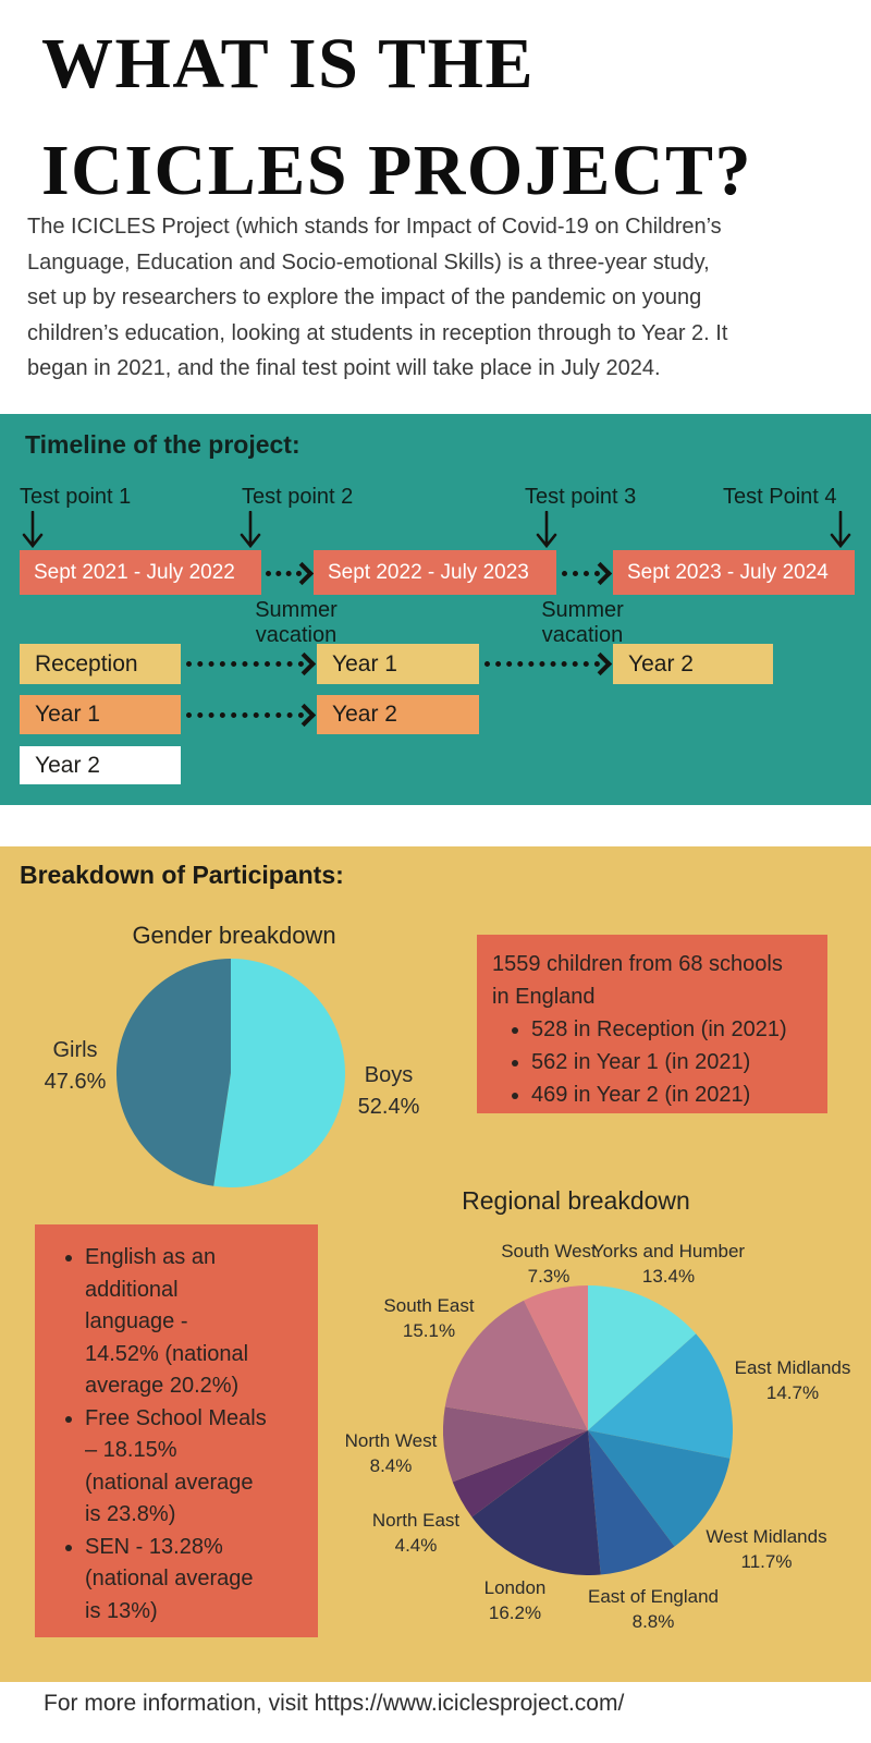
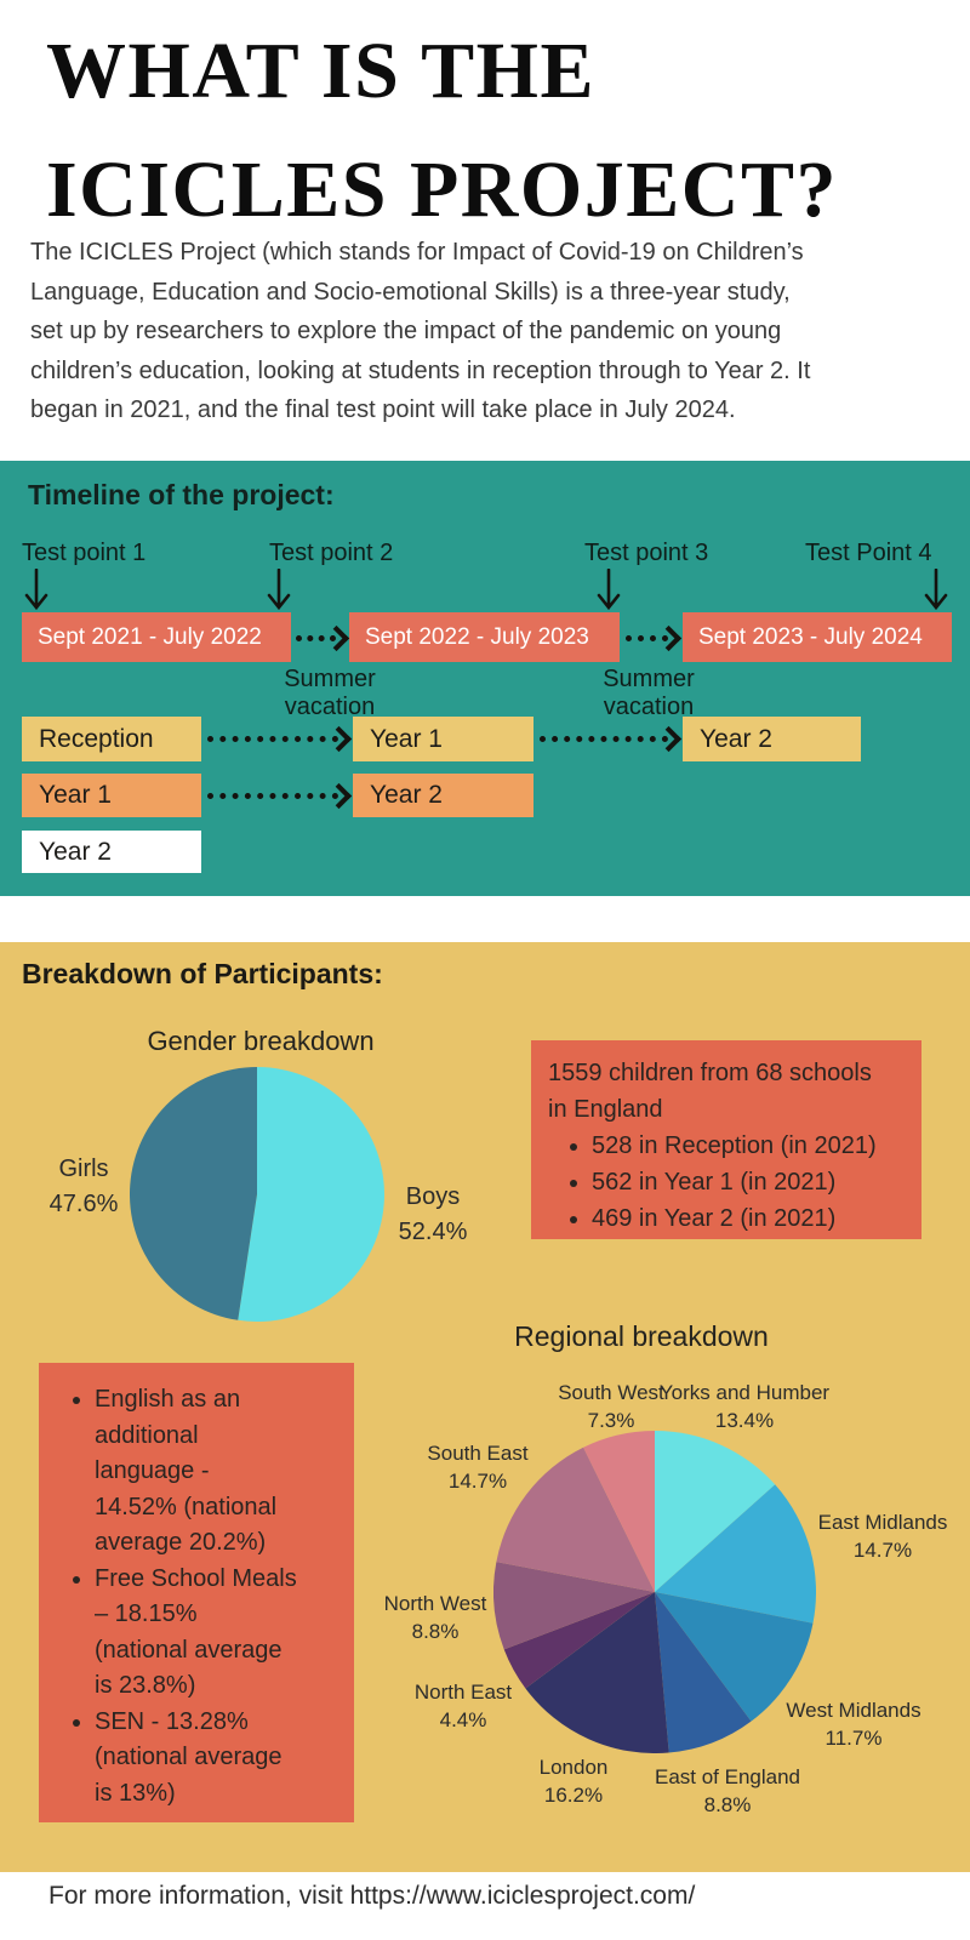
Regional breakdown/North West: 8.4% -> 8.8%
Regional breakdown/South East: 15.1% -> 14.7%
